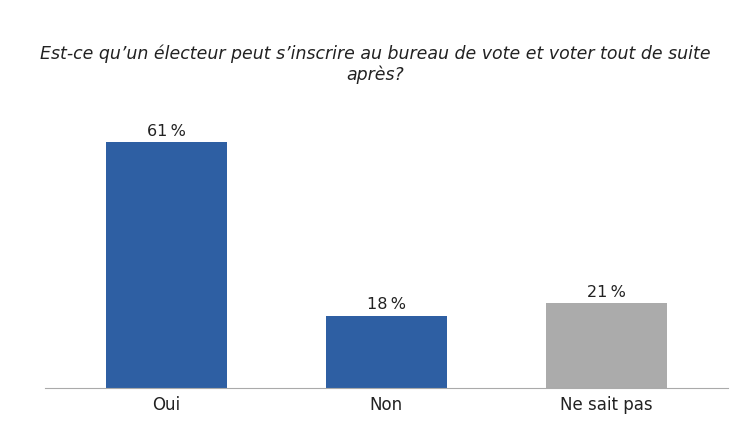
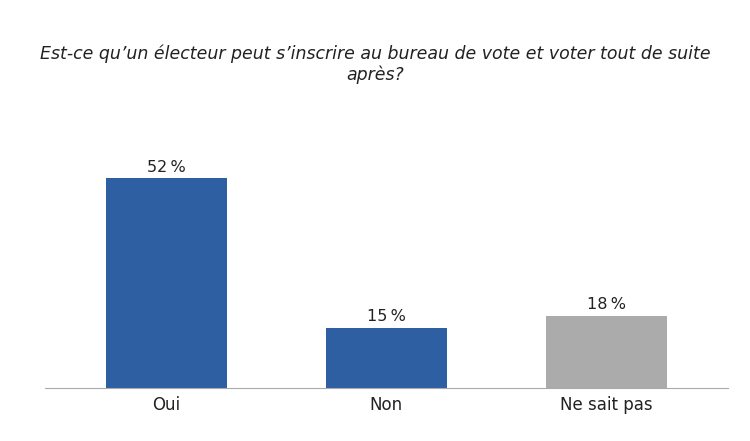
Oui: 61 -> 52
Non: 18 -> 15
Ne sait pas: 21 -> 18
